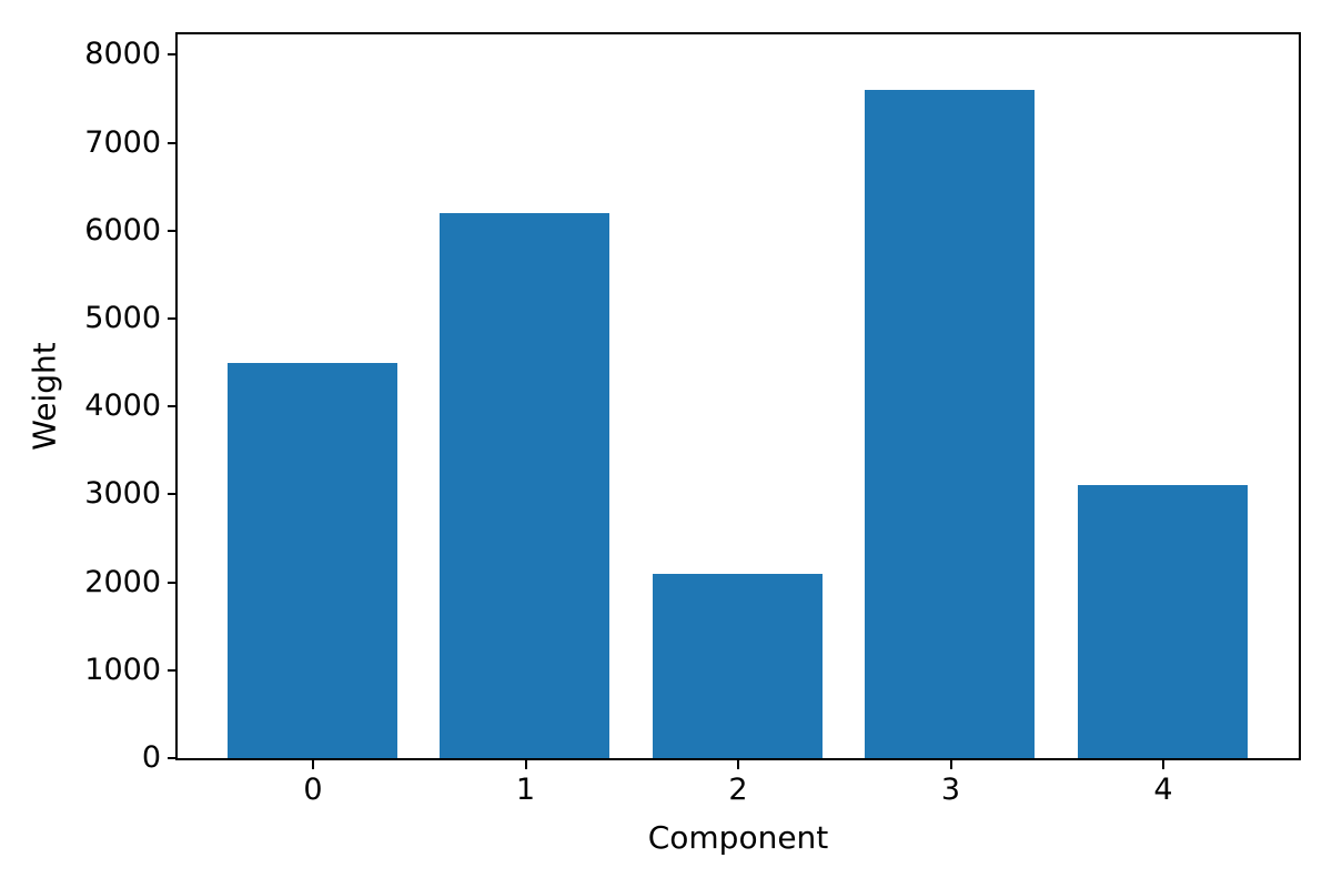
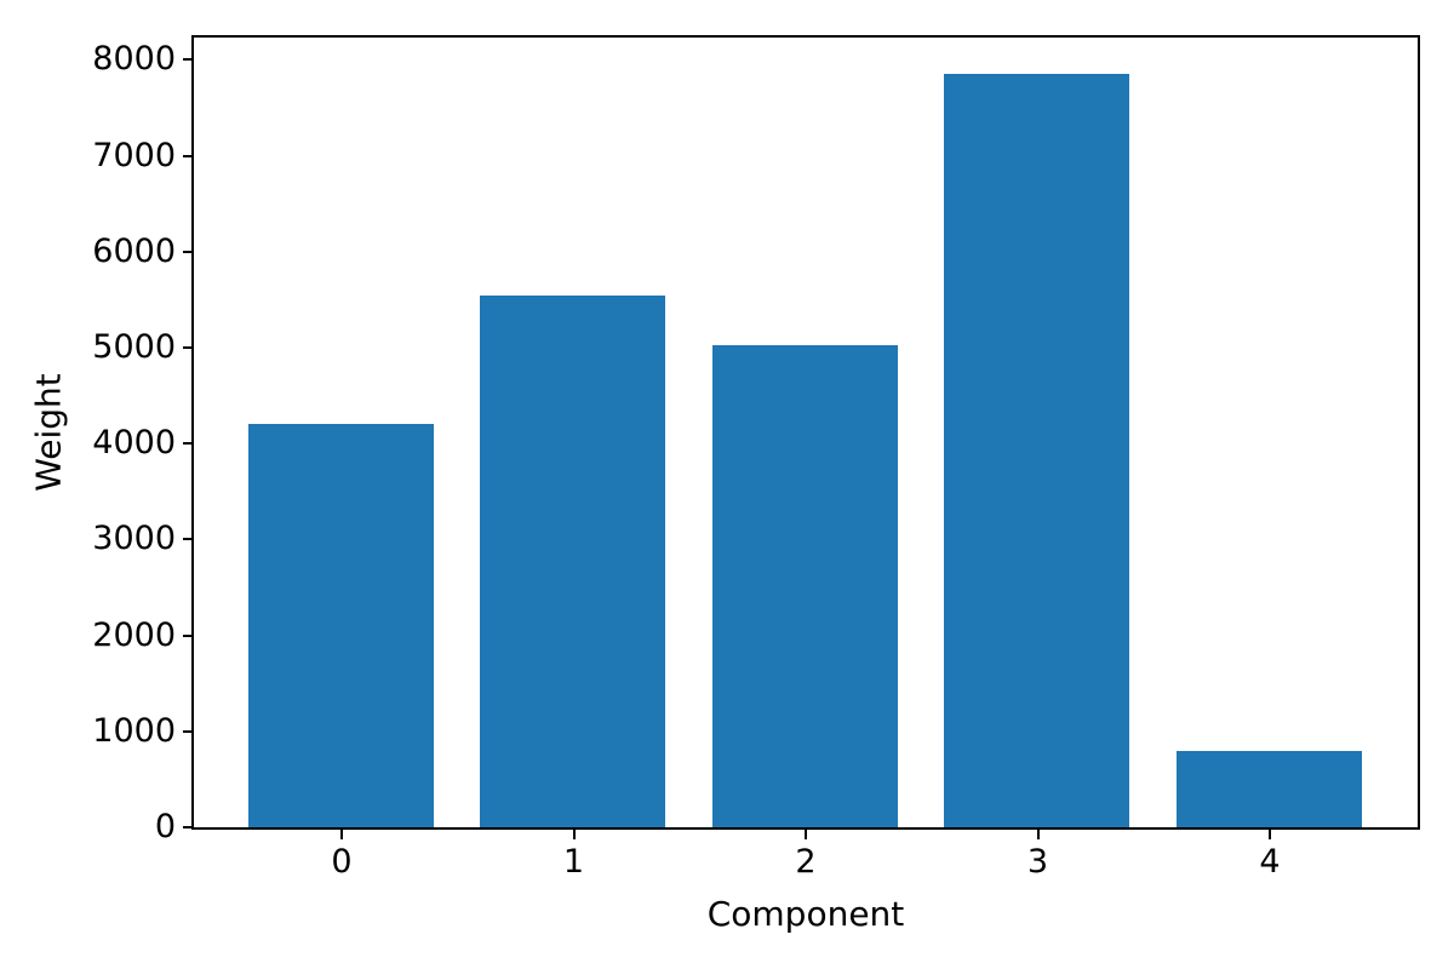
0: 4500 -> 4200
1: 6200 -> 5500
2: 2100 -> 5000
3: 7600 -> 7800
4: 3100 -> 800
